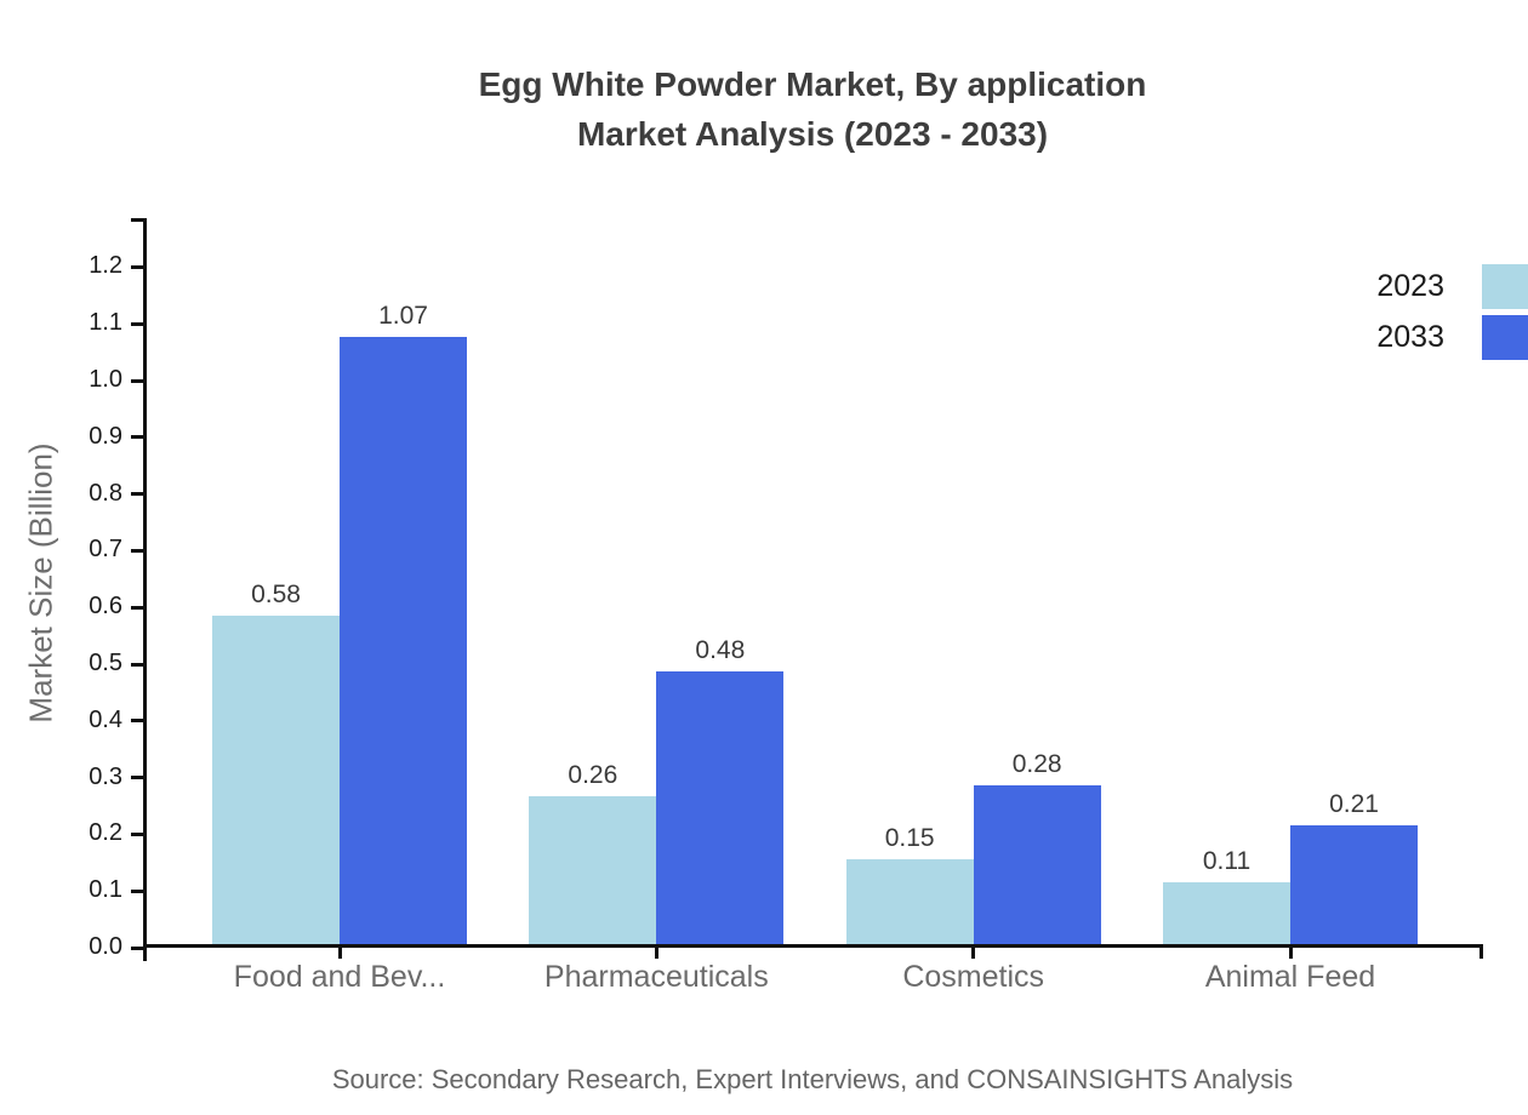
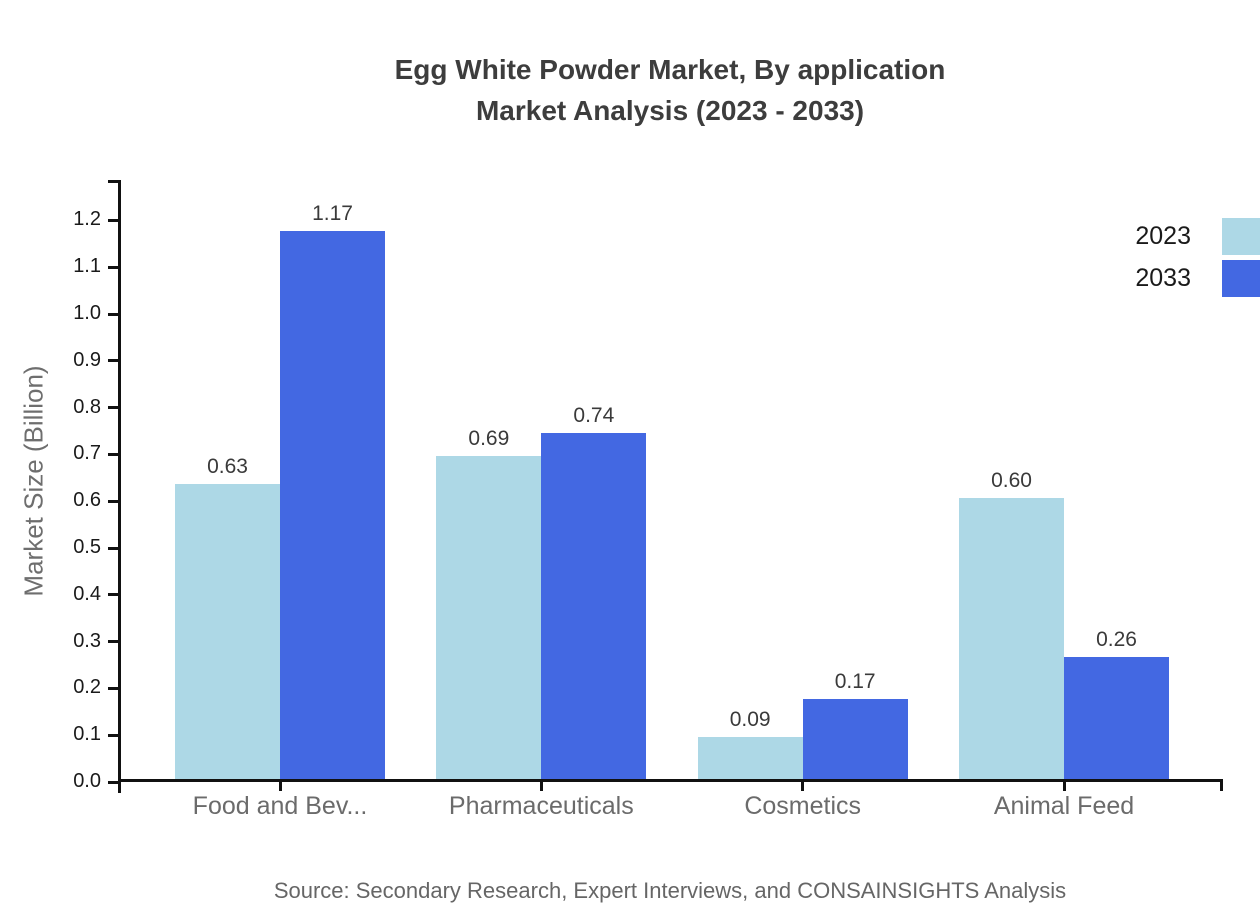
2023/Food and Bev...: 0.58 -> 0.63
2033/Food and Bev...: 1.07 -> 1.17
2023/Pharmaceuticals: 0.26 -> 0.69
2033/Pharmaceuticals: 0.48 -> 0.74
2023/Cosmetics: 0.15 -> 0.09
2033/Cosmetics: 0.28 -> 0.17
2023/Animal Feed: 0.11 -> 0.60
2033/Animal Feed: 0.21 -> 0.26
